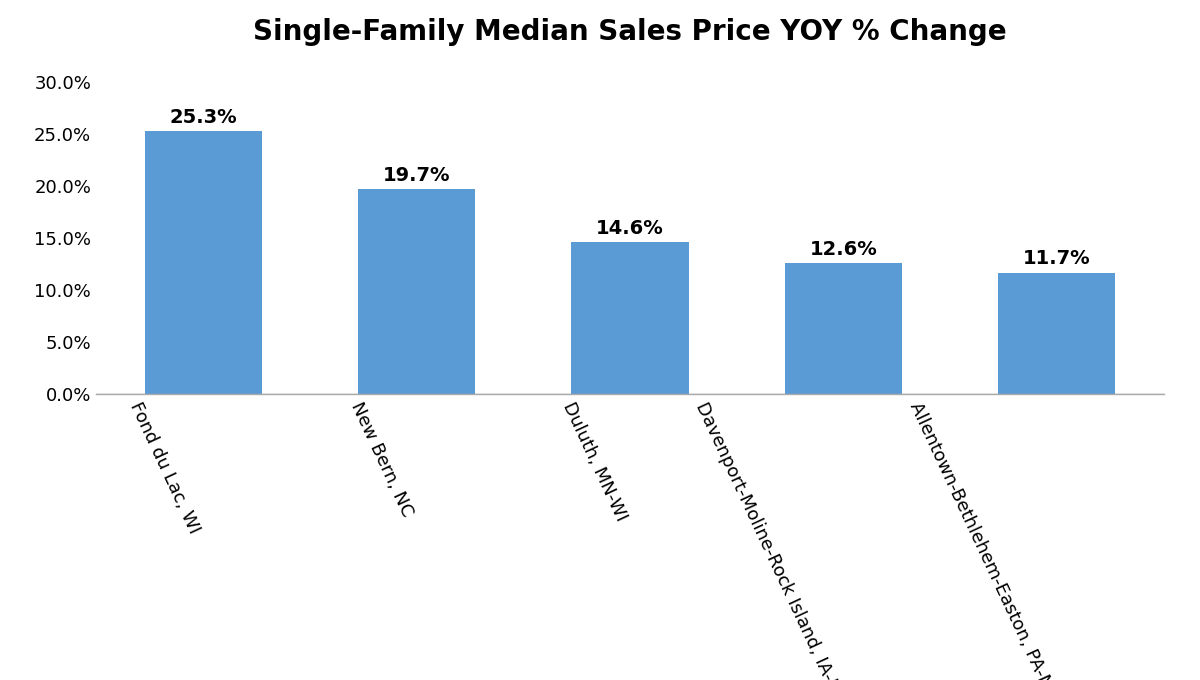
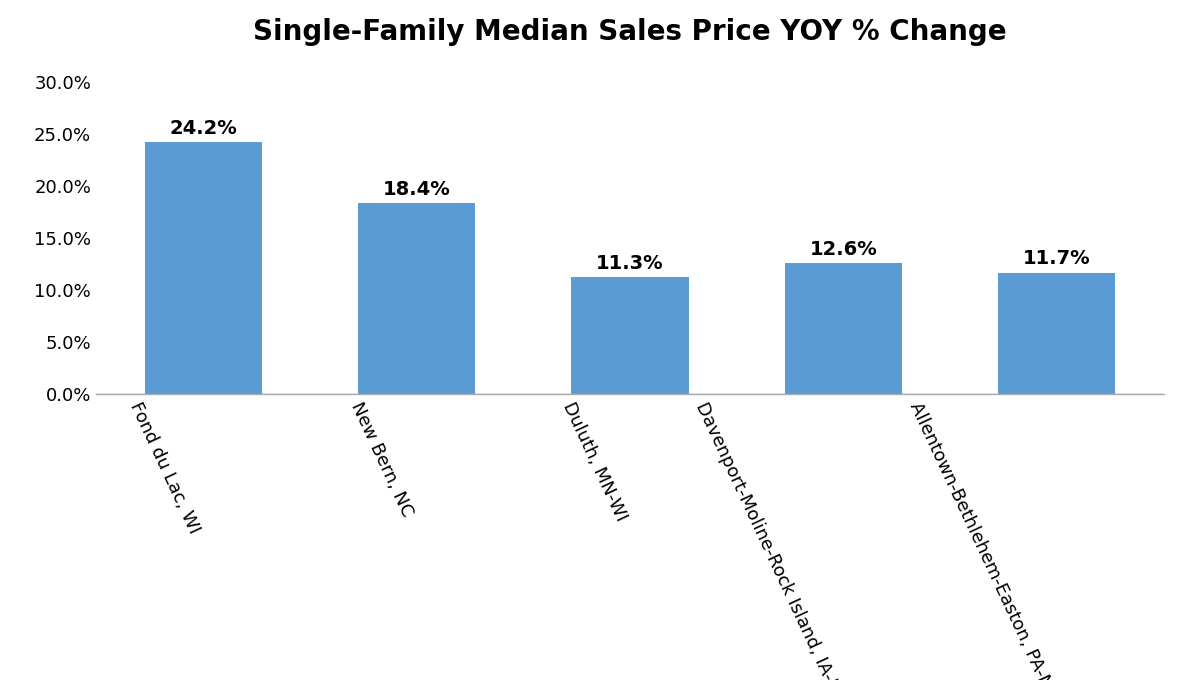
Fond du Lac, WI: 25.3% -> 24.2%
New Bern, NC: 19.7% -> 18.4%
Duluth, MN-WI: 14.6% -> 11.3%
